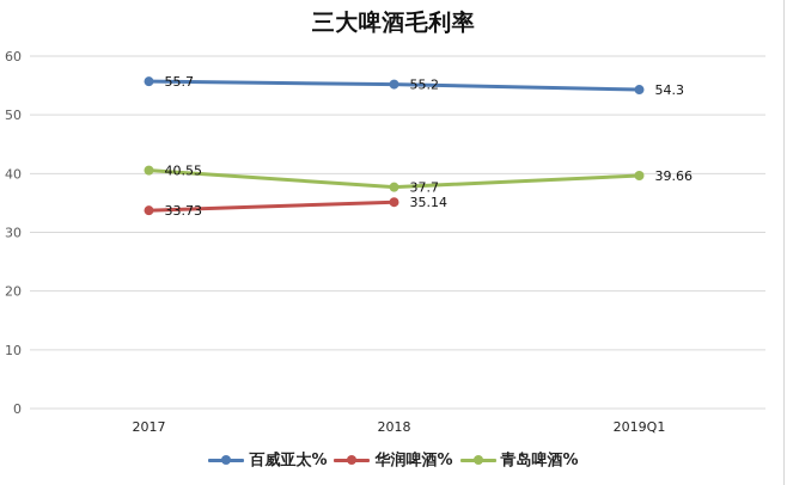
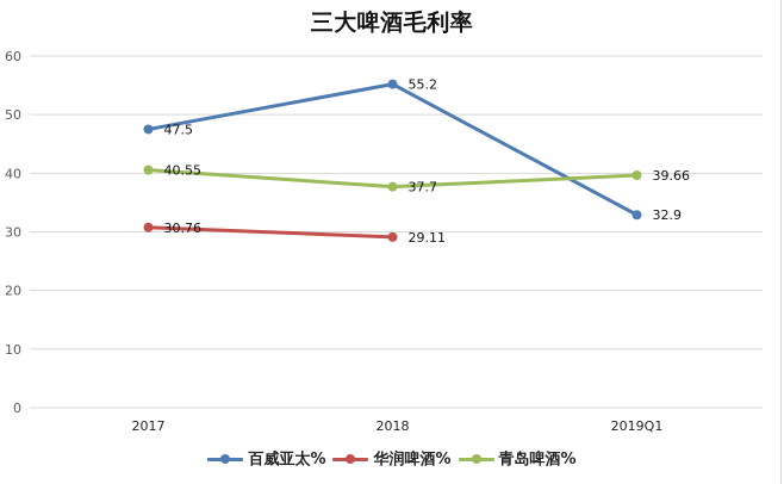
百威亚太%/2017: 55.7 -> 47.5
华润啤酒%/2017: 33.73 -> 30.76
华润啤酒%/2018: 35.14 -> 29.11
百威亚太%/2019Q1: 54.3 -> 32.9
